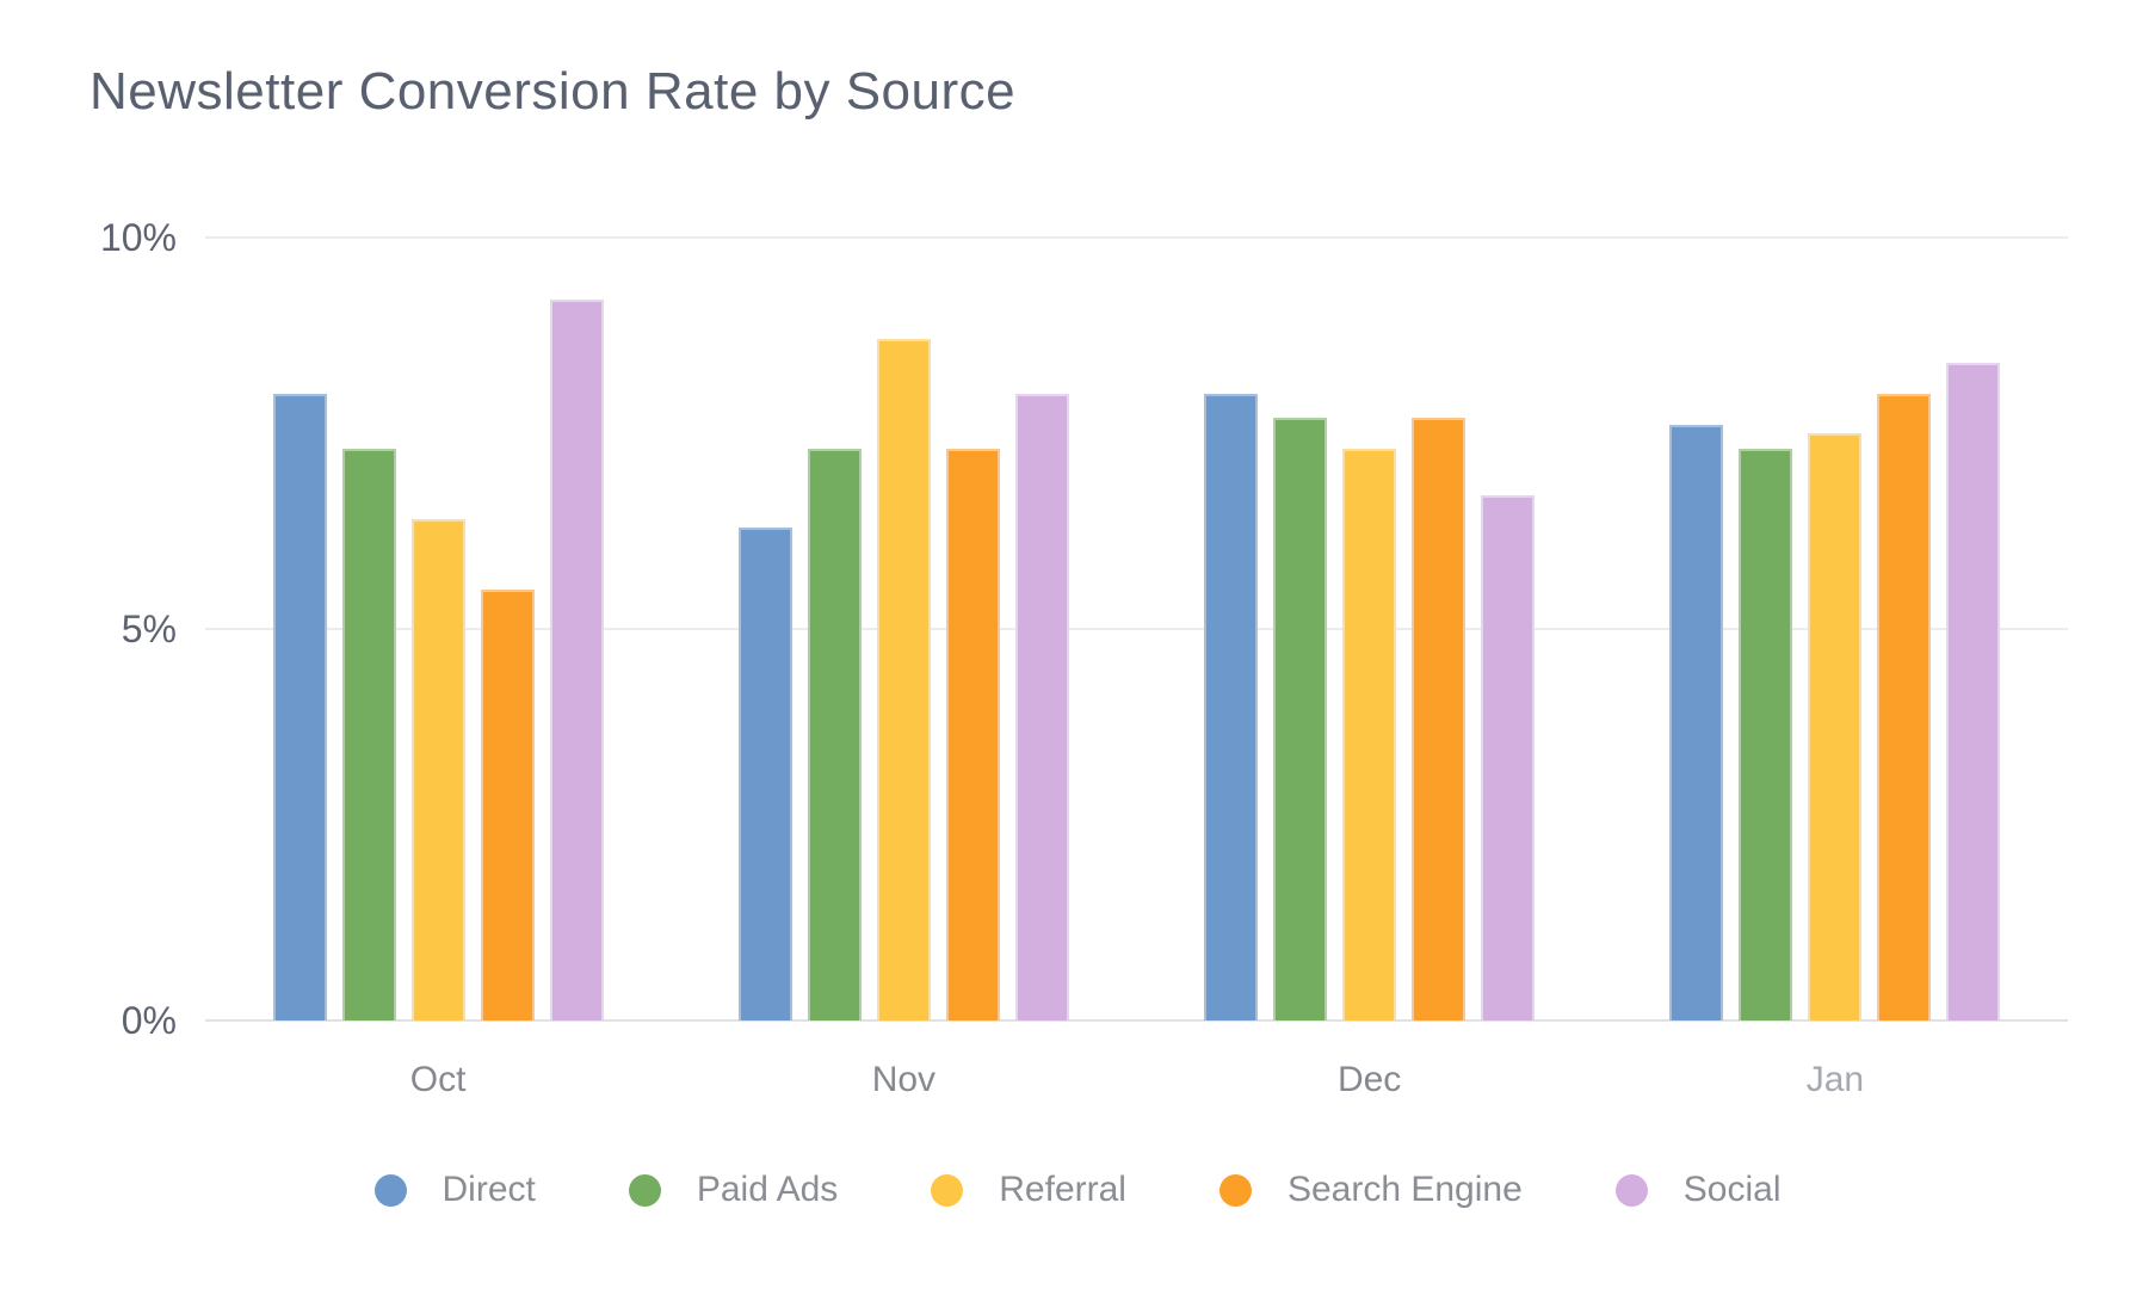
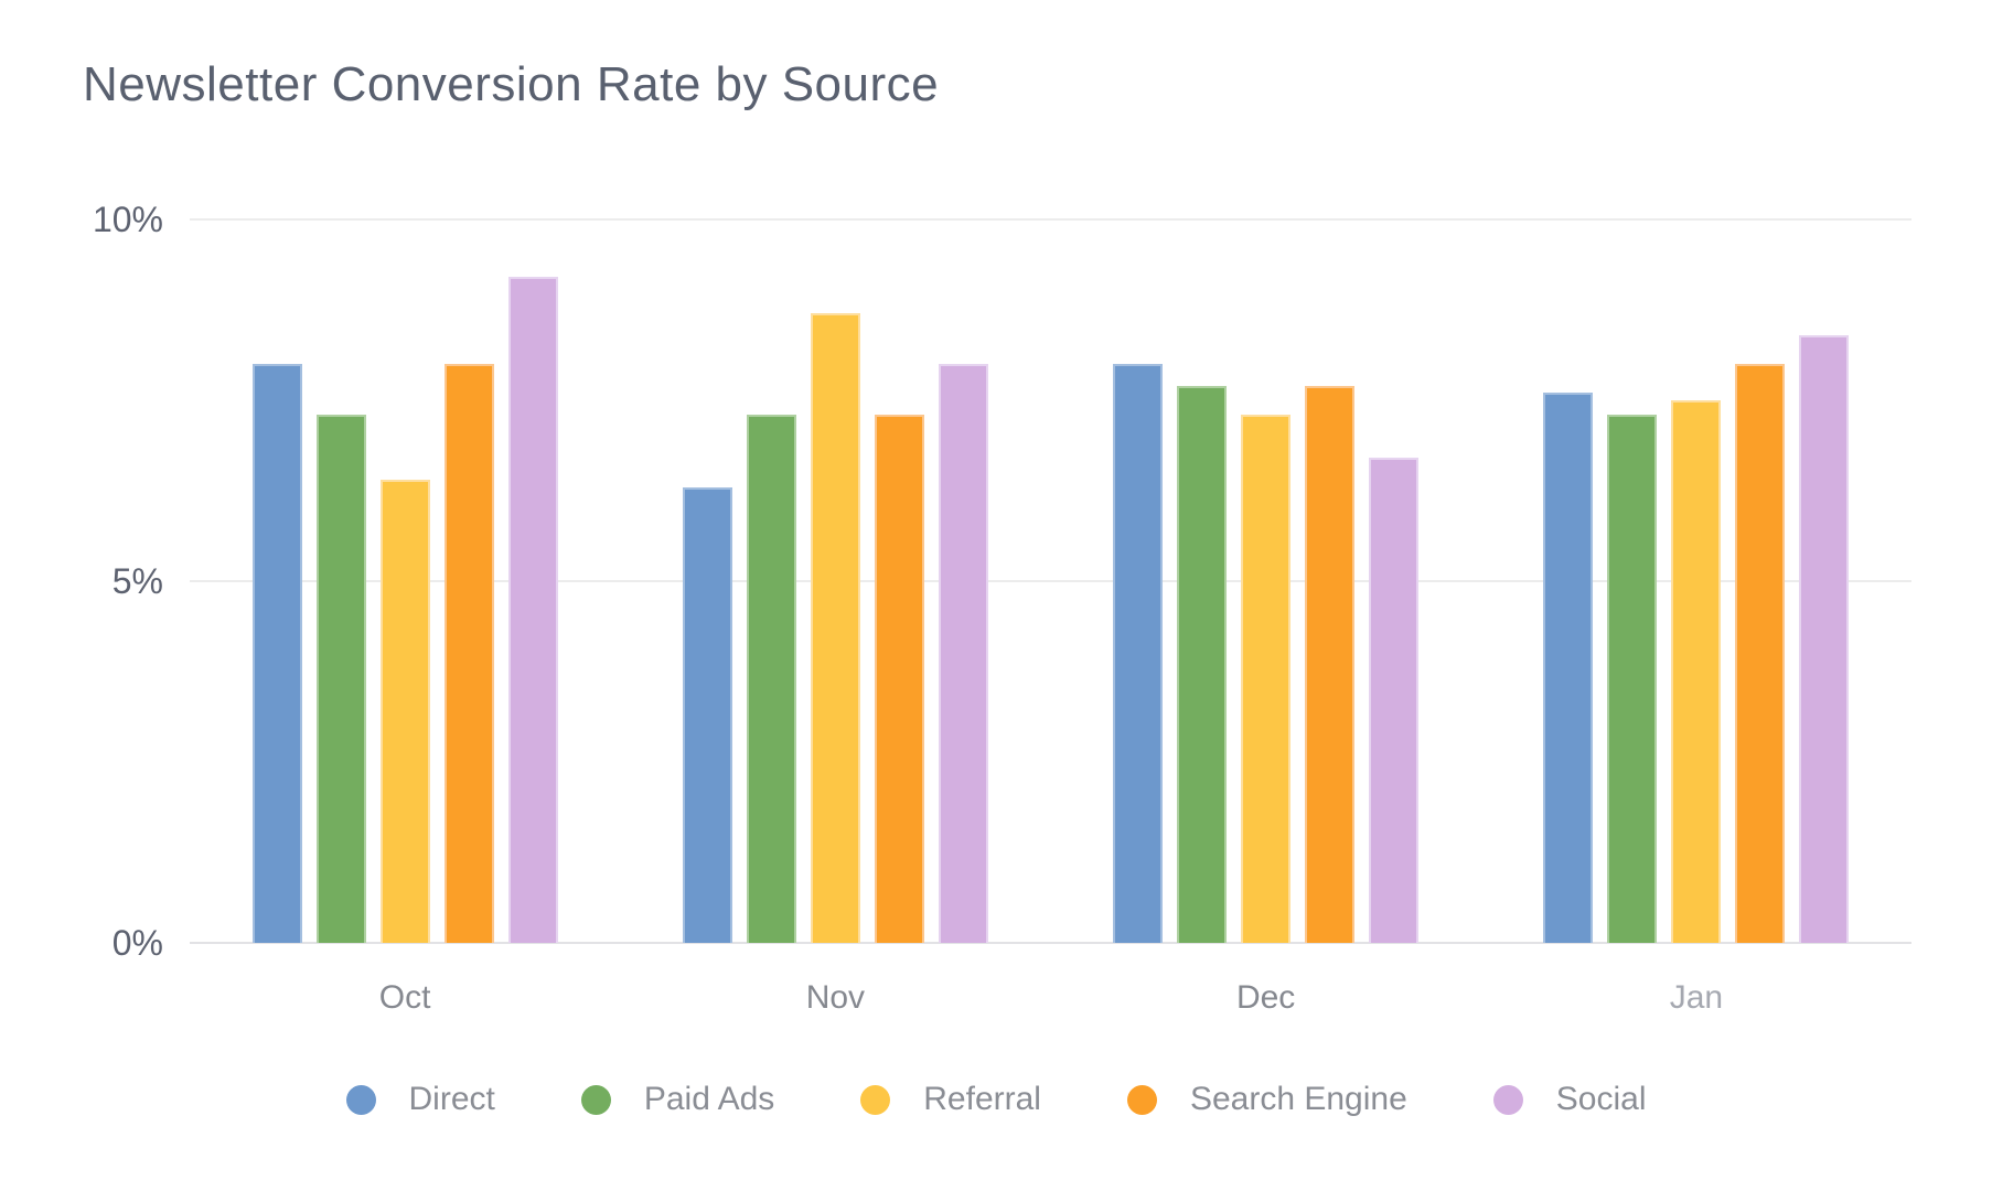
Search Engine/Oct: 5.5% -> 8.0%
